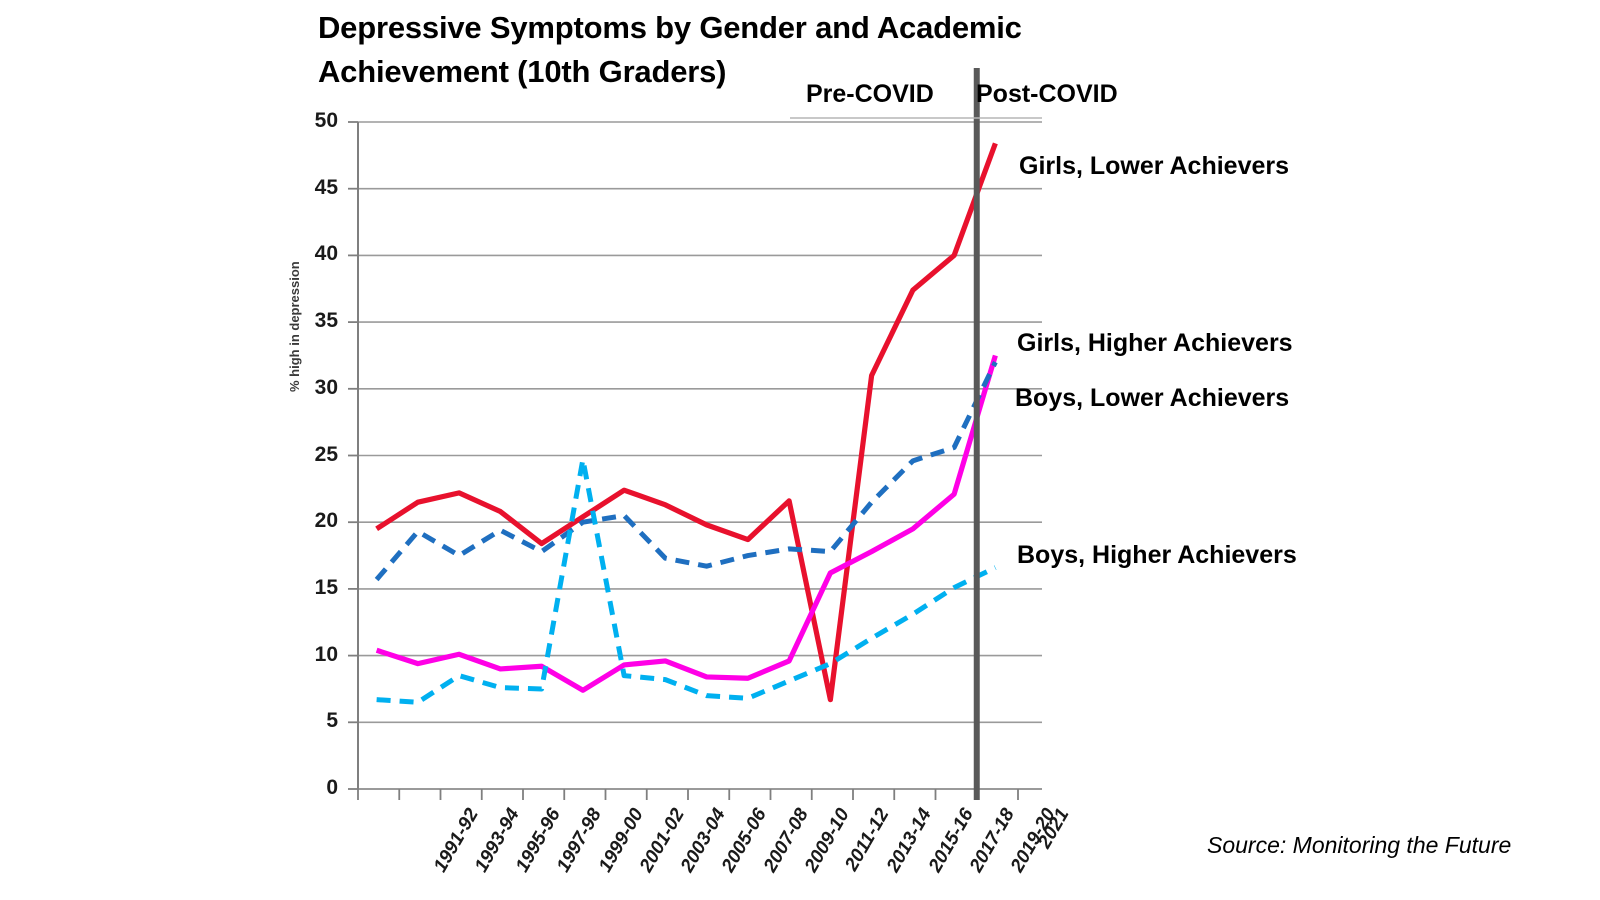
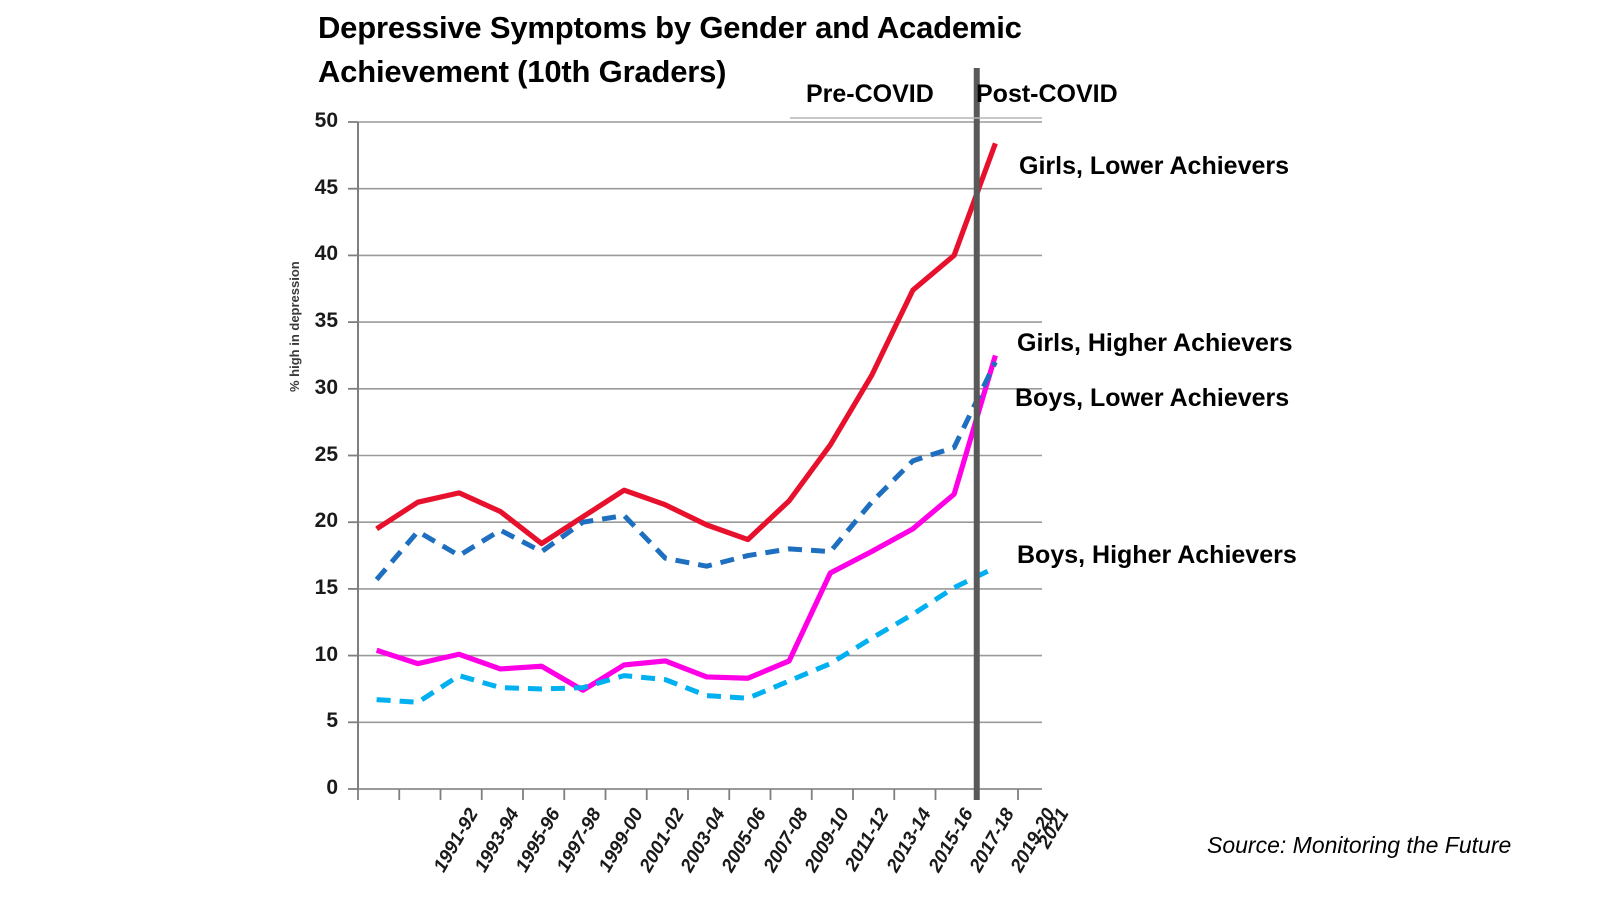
Boys, Higher Achievers/2001-02: 24.7 -> 7.6
Girls, Lower Achievers/2013-14: 6.7 -> 25.8
